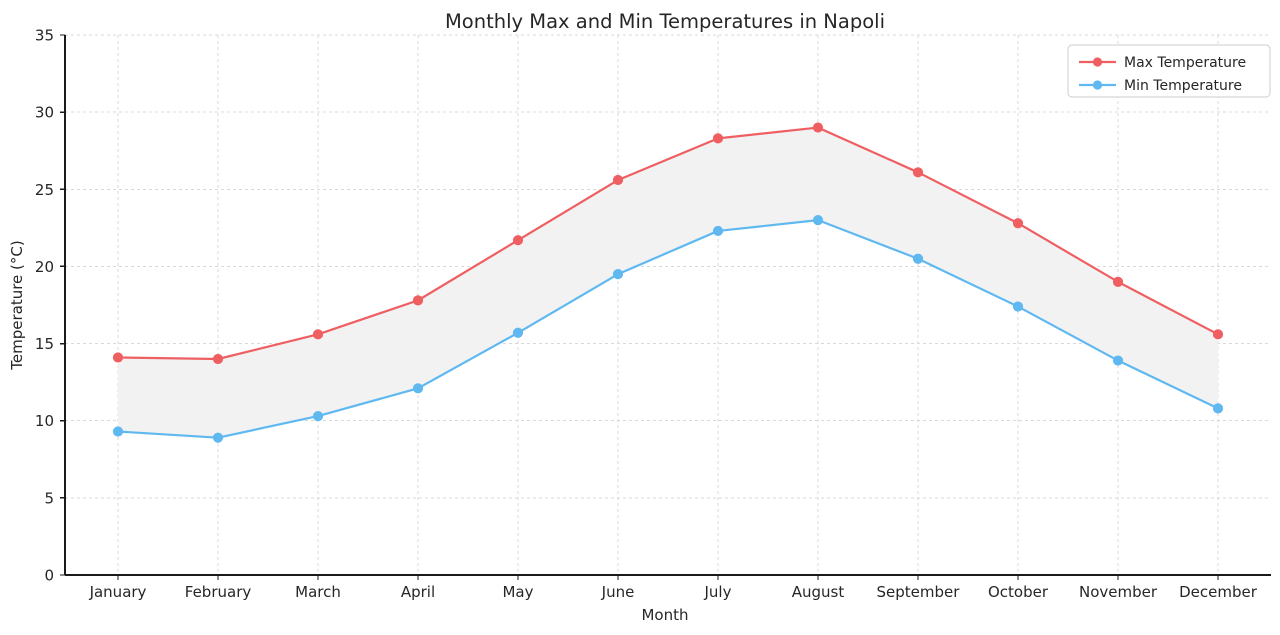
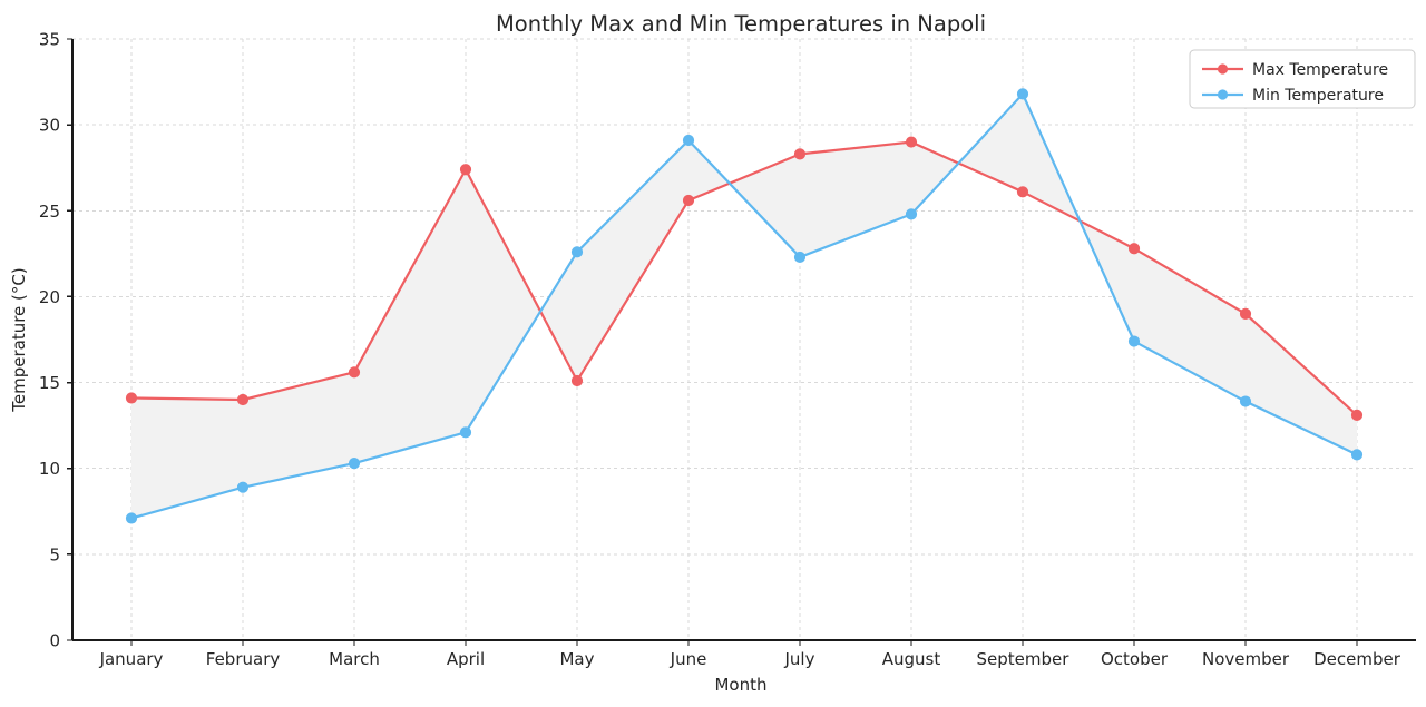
Min Temperature/January: 9.3 -> 7.1
Max Temperature/April: 17.8 -> 27.4
Max Temperature/May: 21.7 -> 15.1
Min Temperature/May: 15.7 -> 22.6
Min Temperature/June: 19.5 -> 29.1
Min Temperature/August: 23.0 -> 24.8
Min Temperature/September: 20.5 -> 31.8
Max Temperature/December: 15.6 -> 13.1
